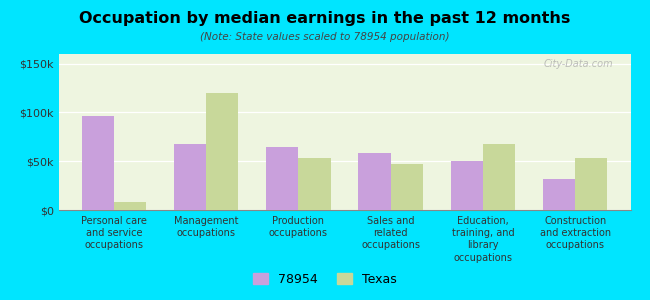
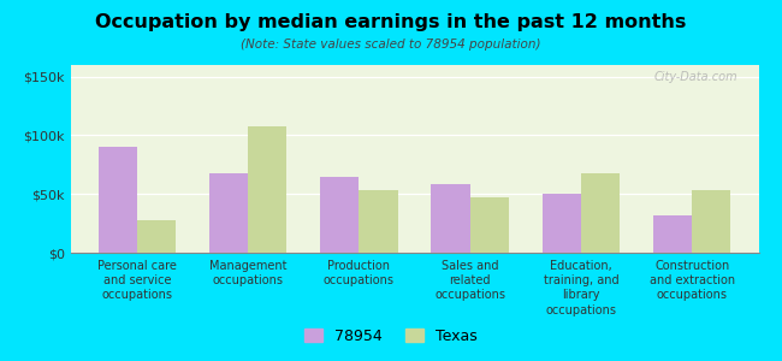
78954/Personal care and service occupations: $96k -> $90k
Texas/Personal care and service occupations: $8k -> $28k
Texas/Management occupations: $120k -> $108k
